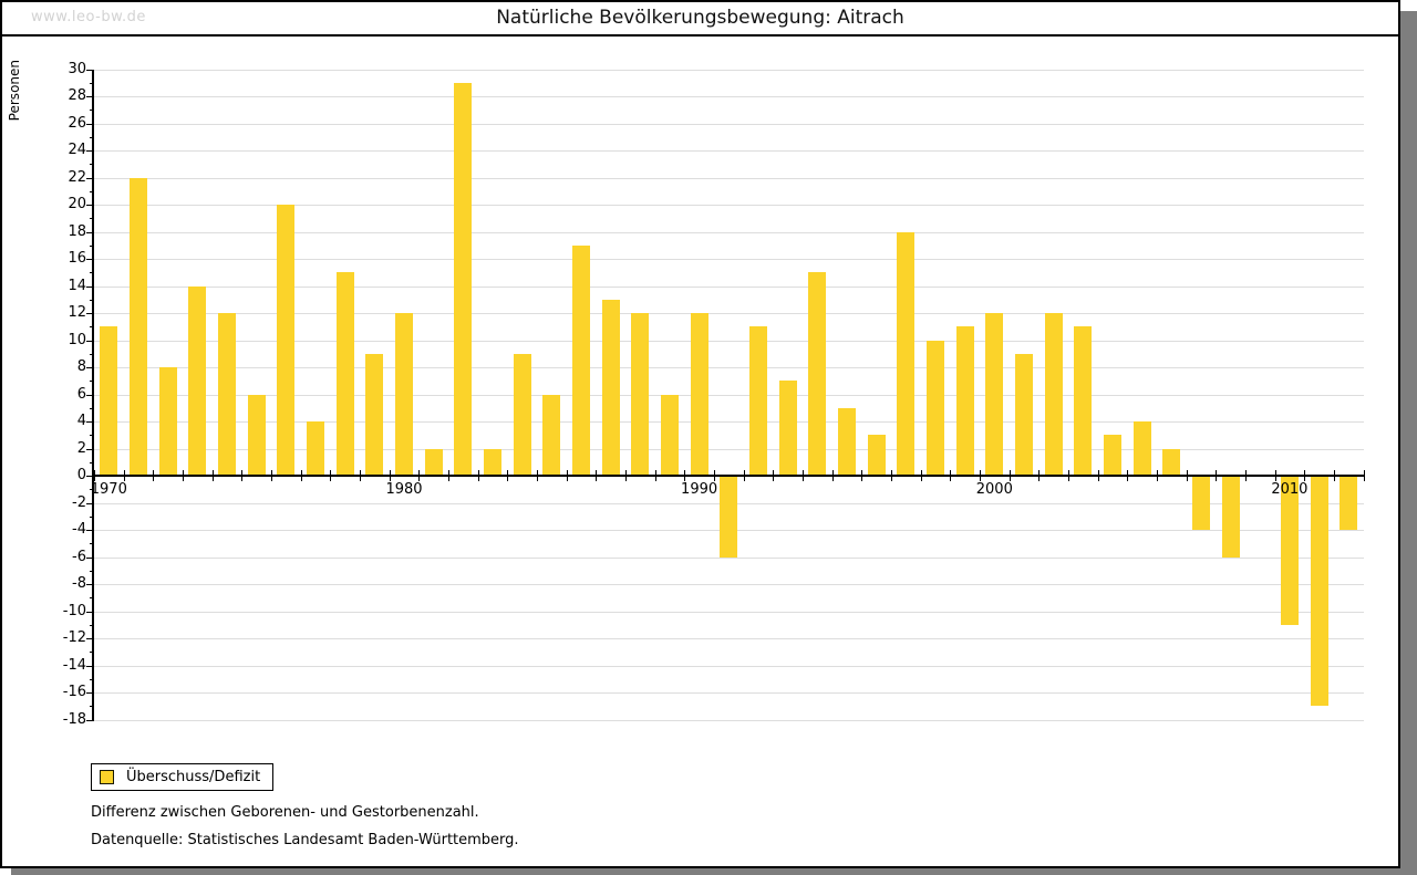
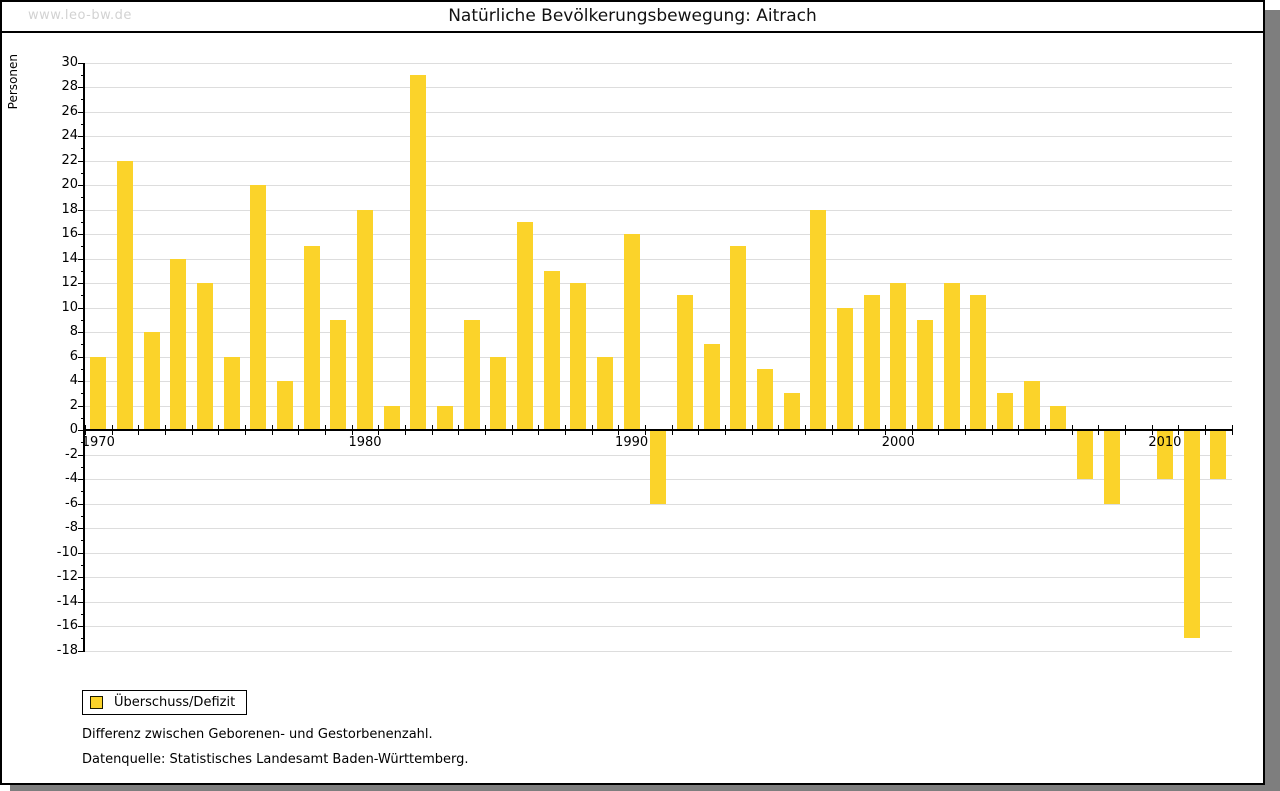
1970: 11 -> 6
1980: 12 -> 18
1990: 12 -> 16
2010: -11 -> -4
